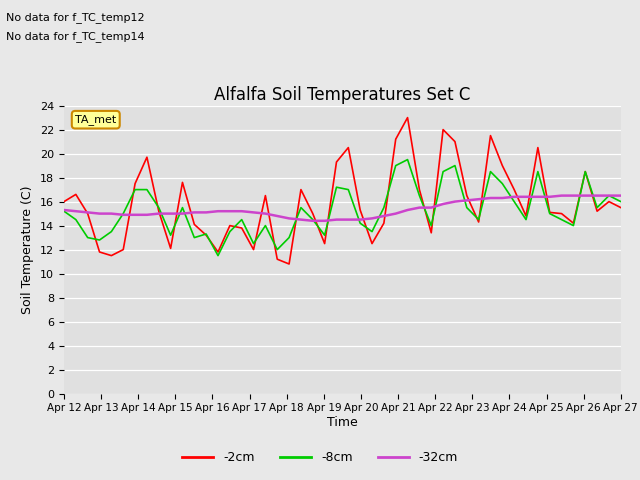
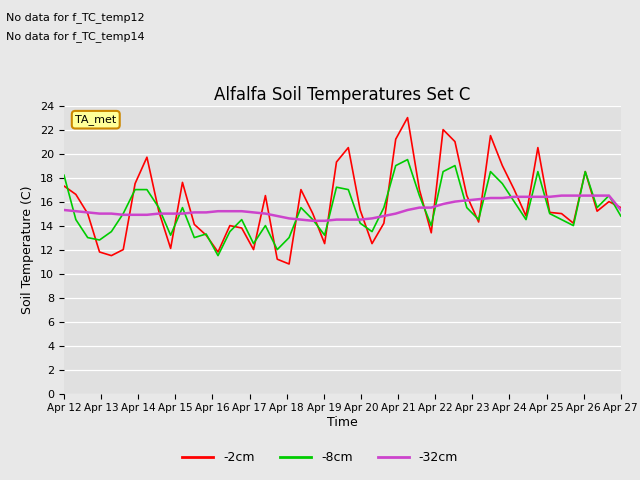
-2cm/Apr 12: 16.0 -> 17.3
-8cm/Apr 12: 15.2 -> 18.2
-8cm/Apr 27: 16.0 -> 14.8
-32cm/Apr 27: 16.5 -> 15.3
